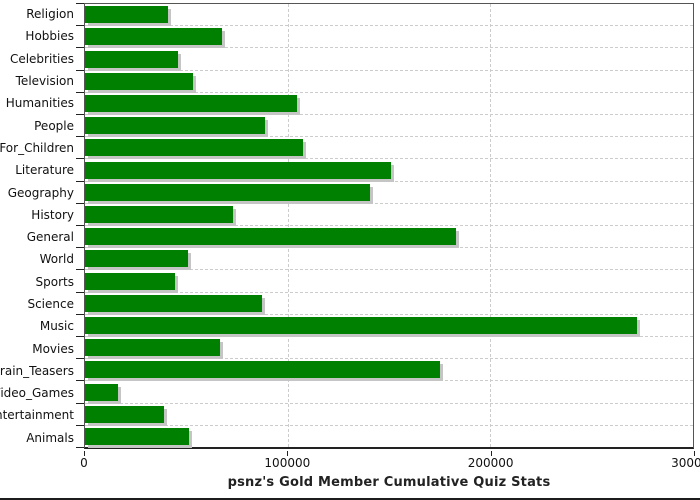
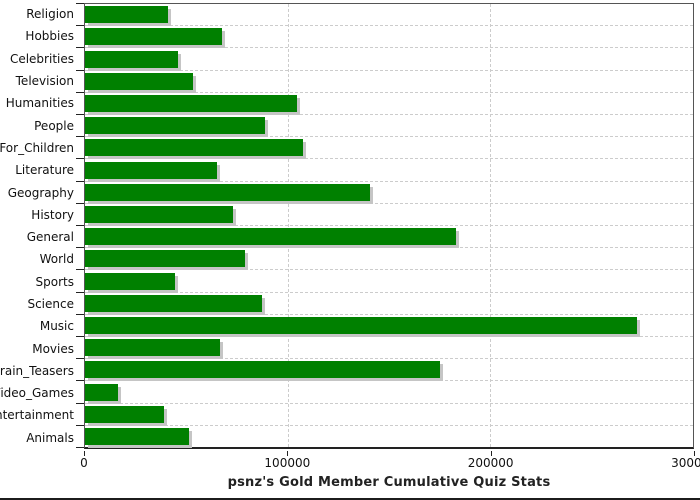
Literature: 151000 -> 65000
World: 51000 -> 79000
